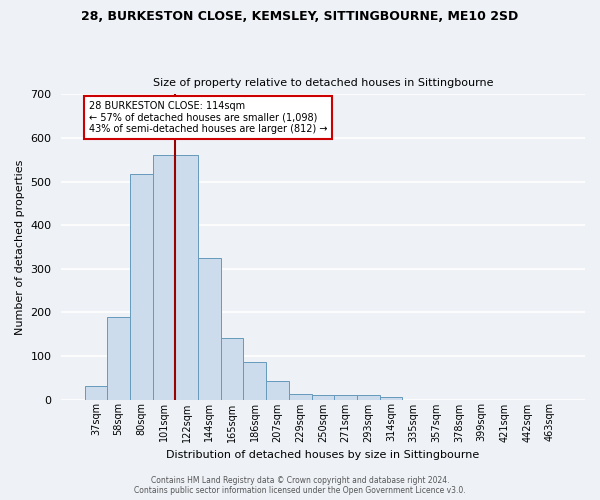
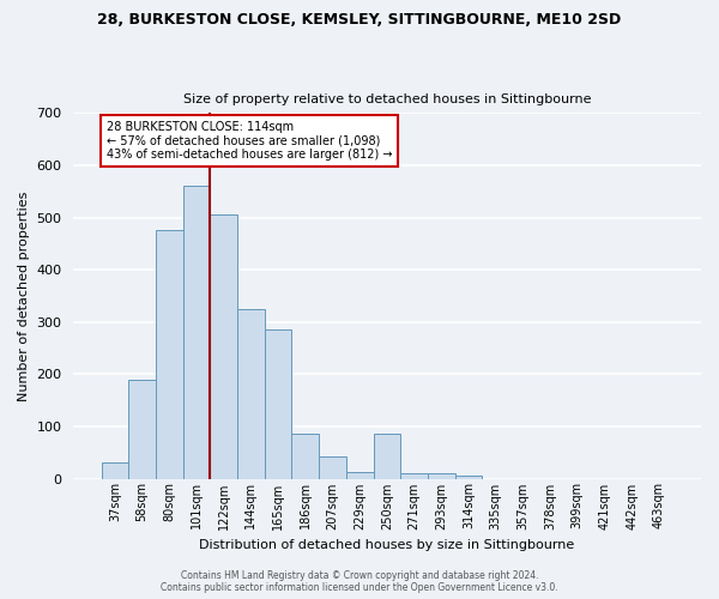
80sqm: 517 -> 475
122sqm: 560 -> 505
165sqm: 142 -> 285
250sqm: 10 -> 85
